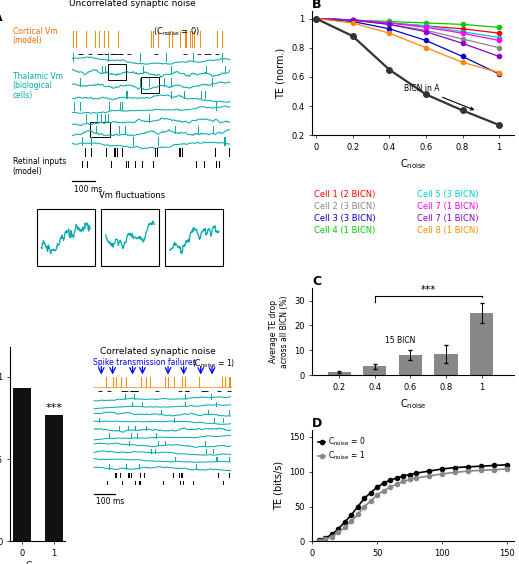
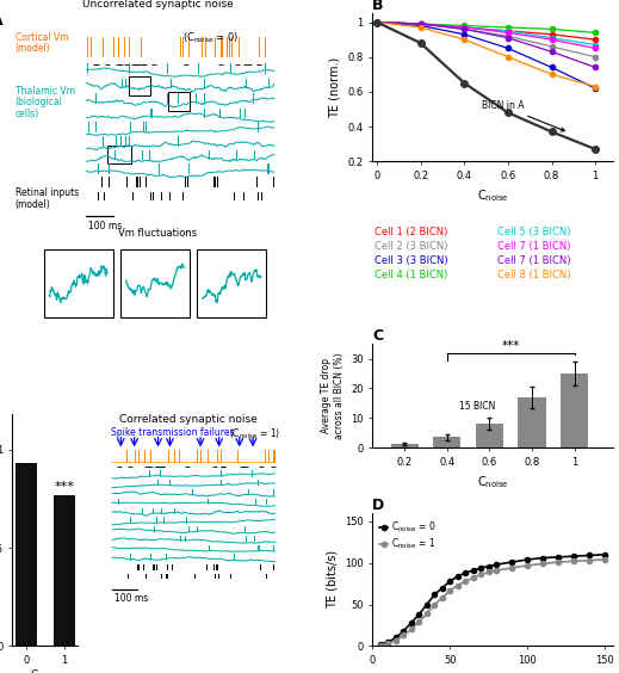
C/0.8: 8.5 -> 17.0
